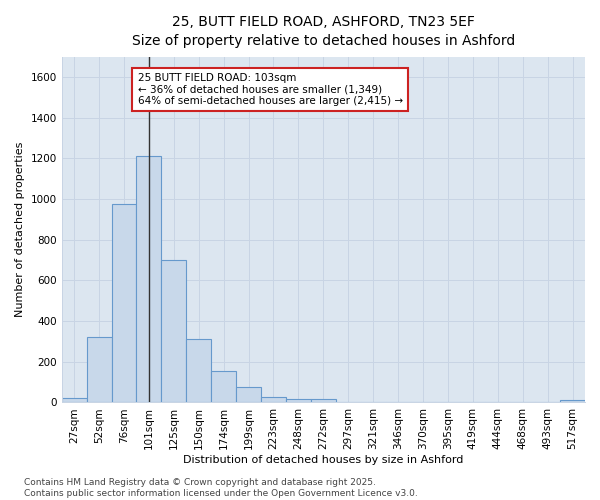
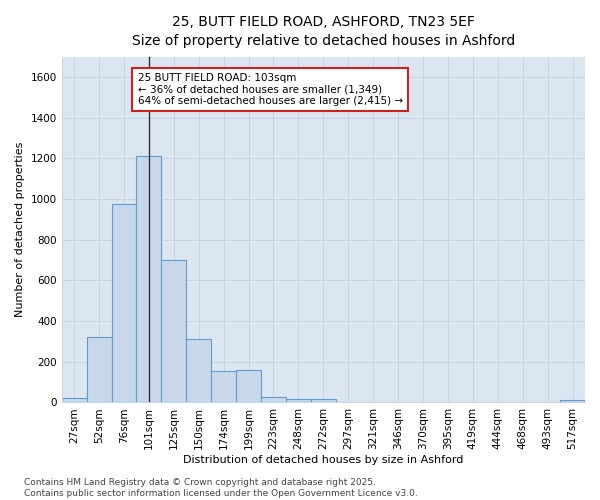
199sqm: 75 -> 160
